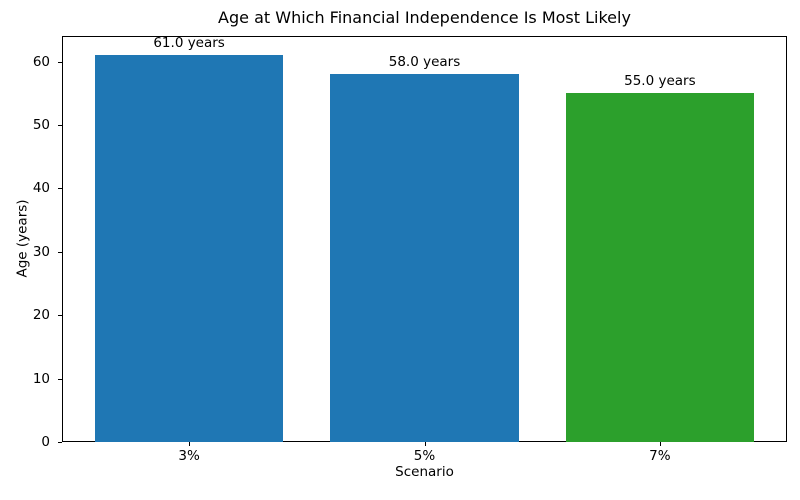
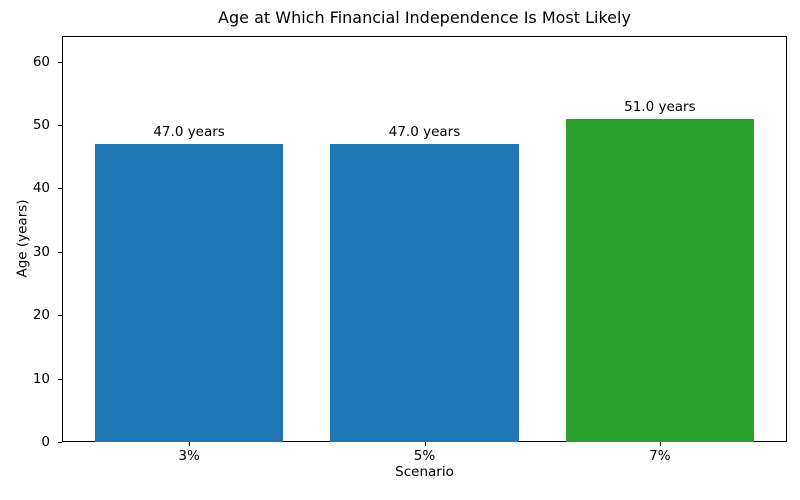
3%: 61.0 -> 47.0
5%: 58.0 -> 47.0
7%: 55.0 -> 51.0
